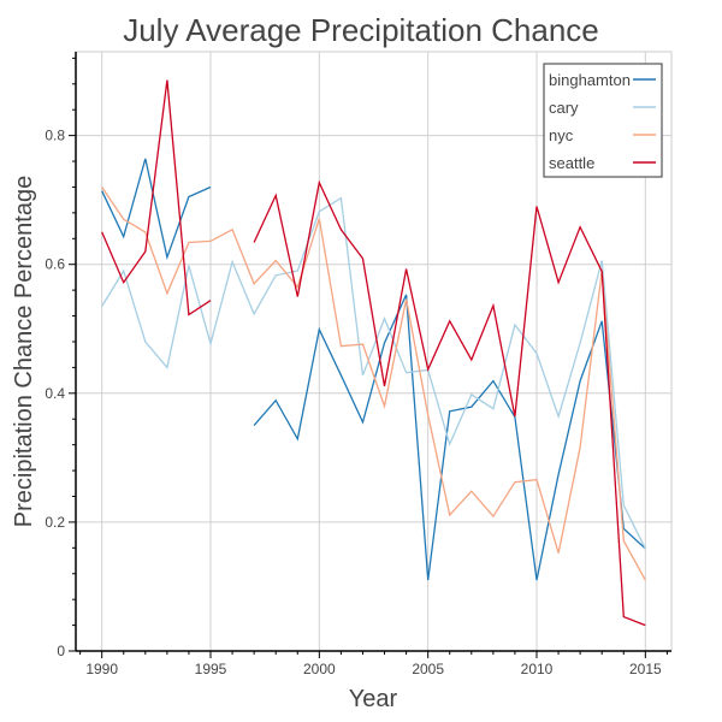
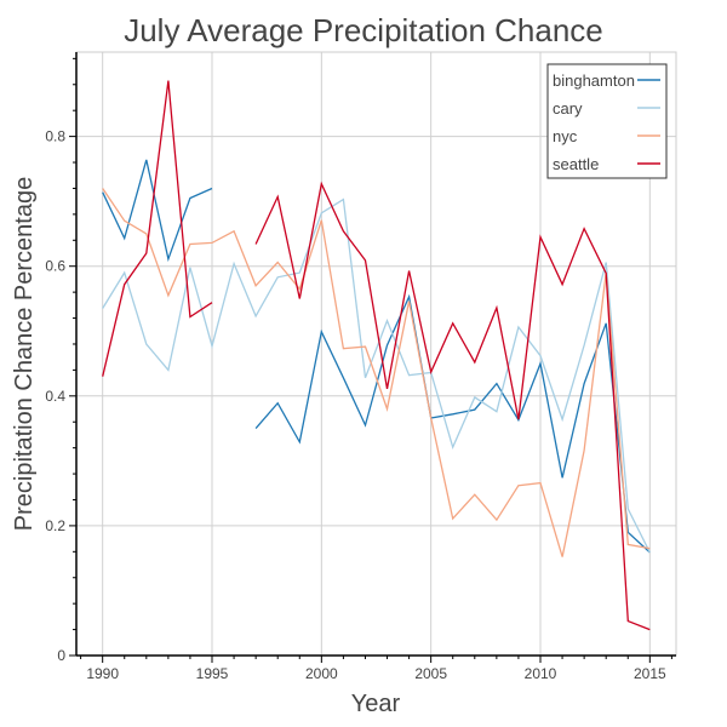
seattle/1990: 0.65 -> 0.43
binghamton/2005: 0.11 -> 0.37
binghamton/2010: 0.11 -> 0.45
seattle/2010: 0.69 -> 0.65
nyc/2015: 0.11 -> 0.17
